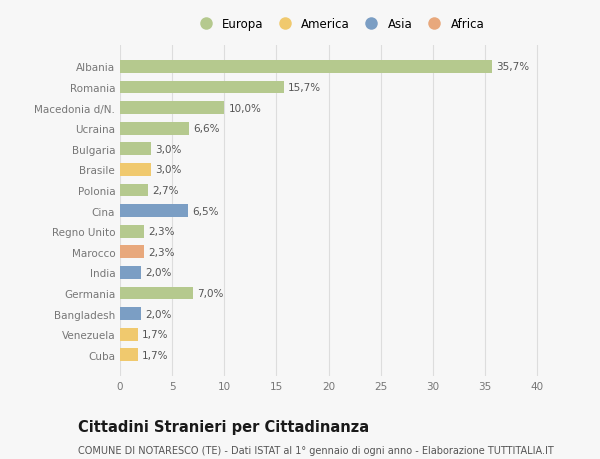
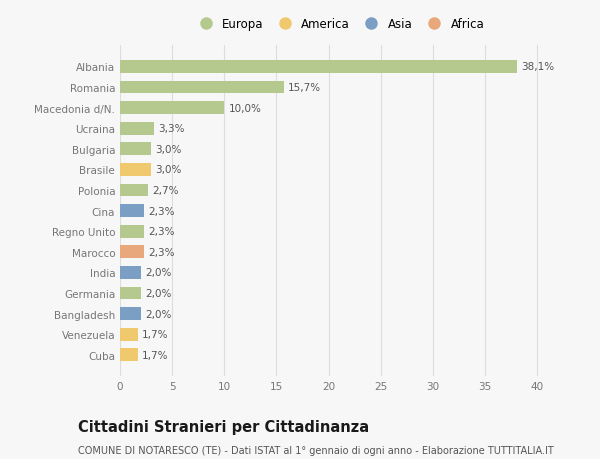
Albania: 35,7% -> 38,1%
Ucraina: 6,6% -> 3,3%
Cina: 6,5% -> 2,3%
Germania: 7,0% -> 2,0%
